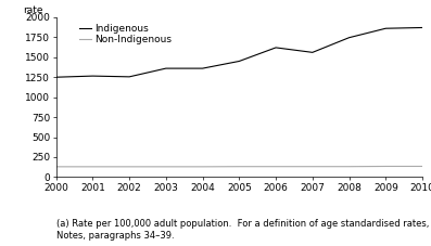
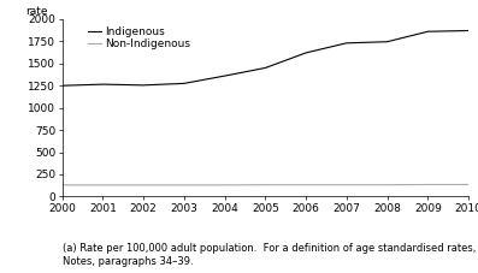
Indigenous/2003: 1360 -> 1280
Indigenous/2007: 1560 -> 1730
